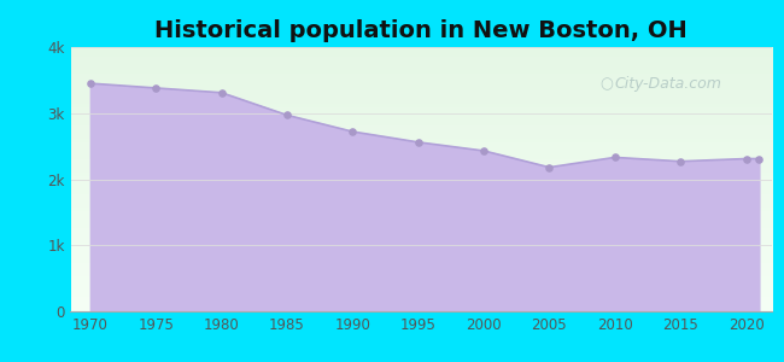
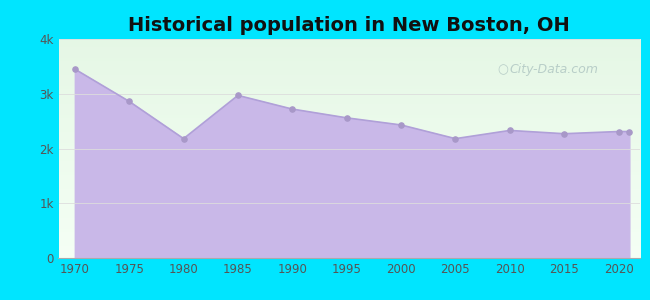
1975: 3.38k -> 2.86k
1980: 3.31k -> 2.18k
